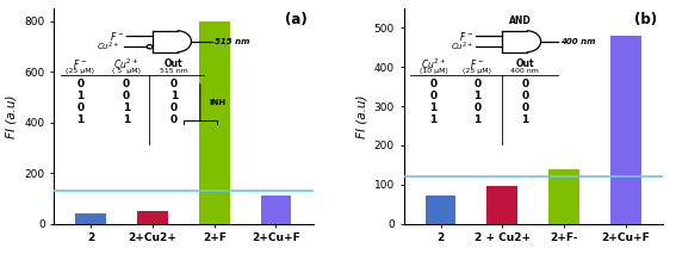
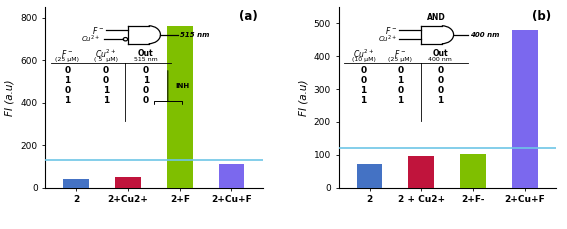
2+F: 800 -> 760
2+F-: 140 -> 103
